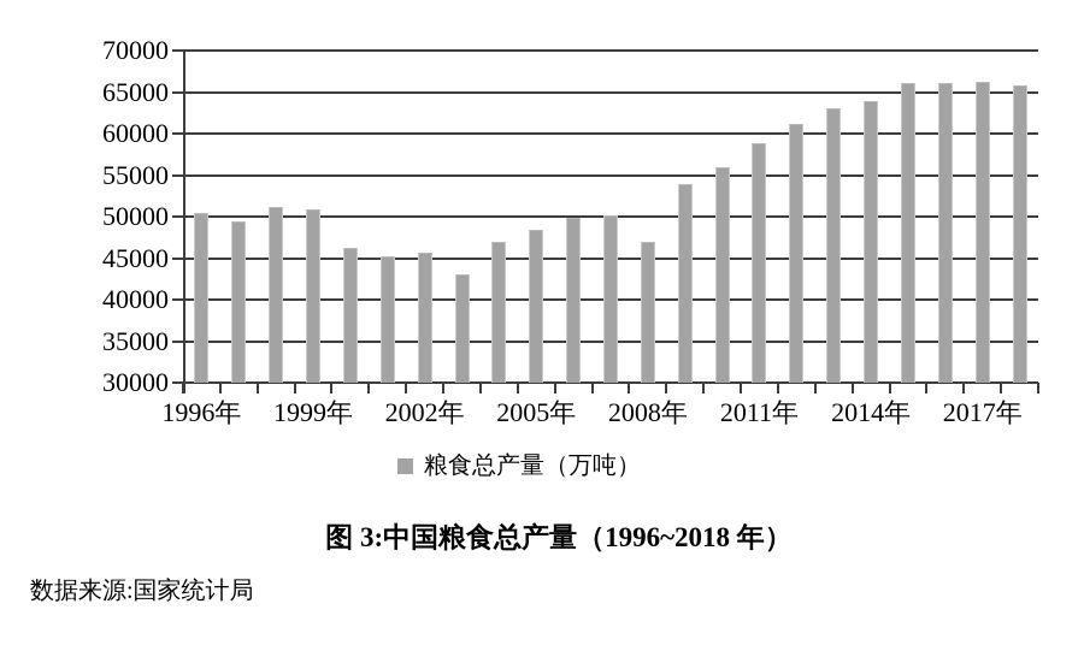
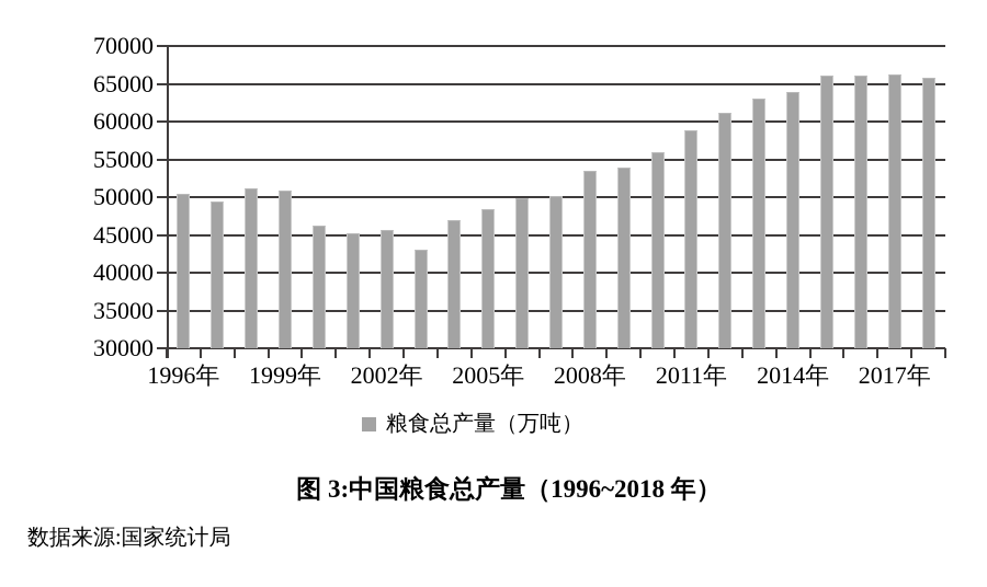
2008年: 47000 -> 53000
